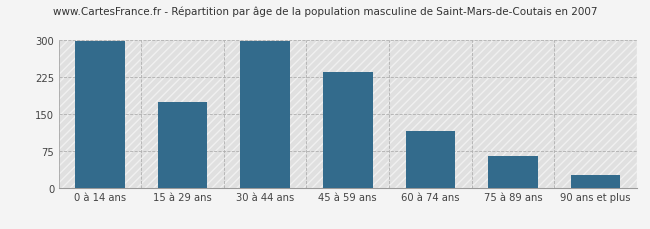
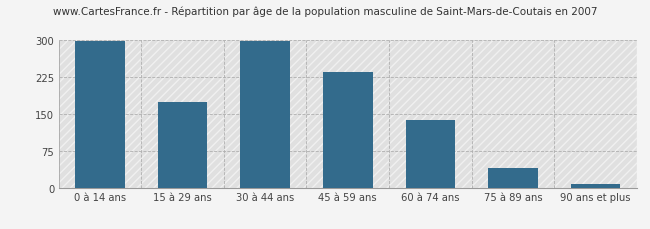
60 à 74 ans: 115 -> 137
75 à 89 ans: 65 -> 40
90 ans et plus: 25 -> 7
